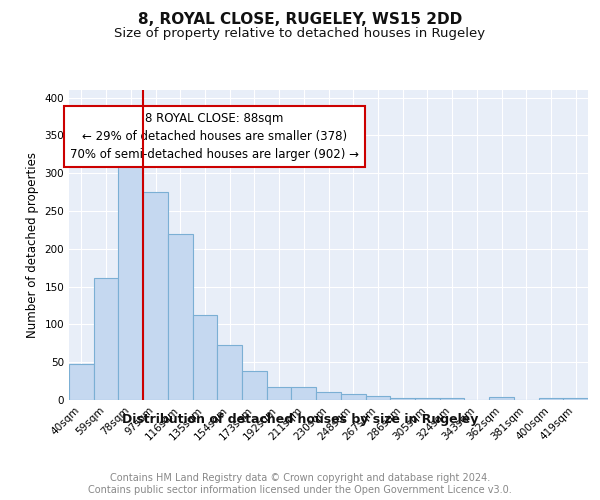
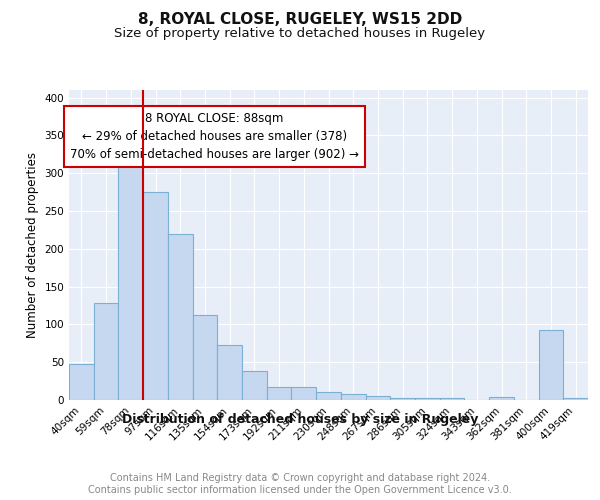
59sqm: 162 -> 128
400sqm: 2 -> 92
